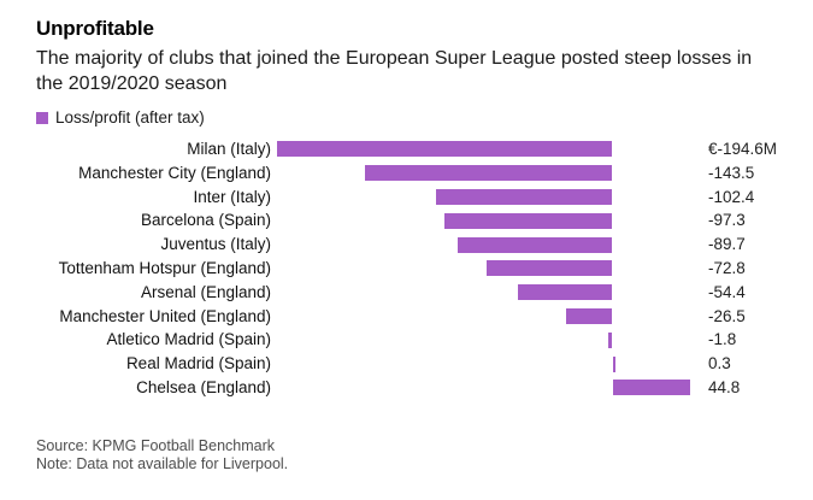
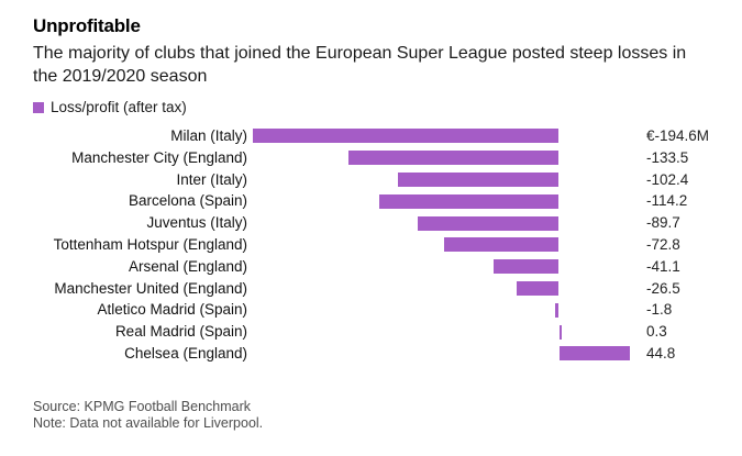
Manchester City (England): -143.5 -> -133.5
Barcelona (Spain): -97.3 -> -114.2
Arsenal (England): -54.4 -> -41.1
